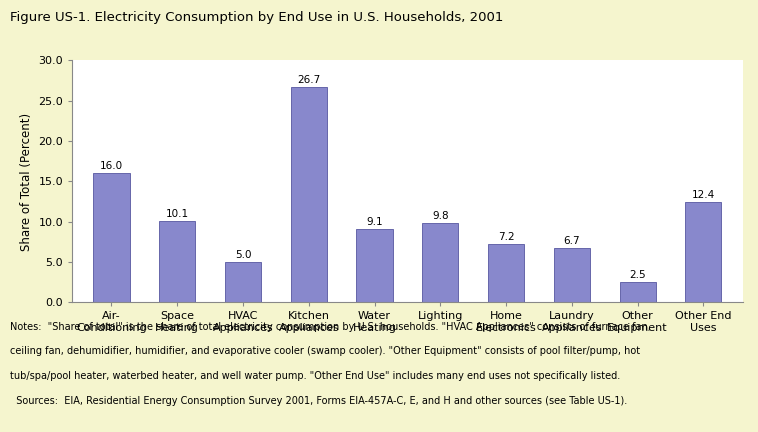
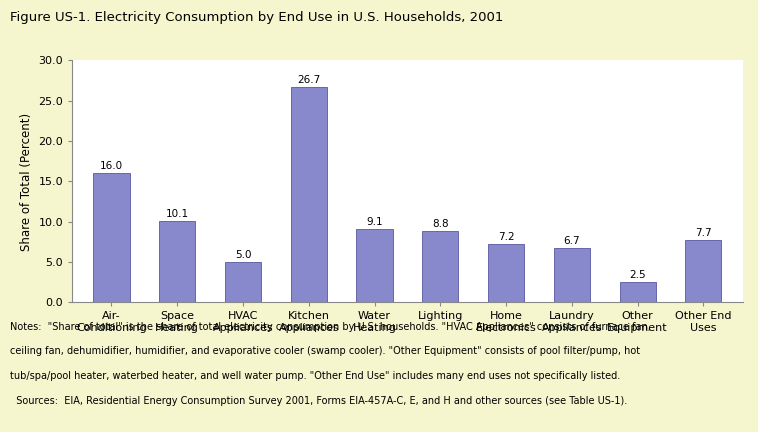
Lighting: 9.8 -> 8.8
Other End Uses: 12.4 -> 7.7
